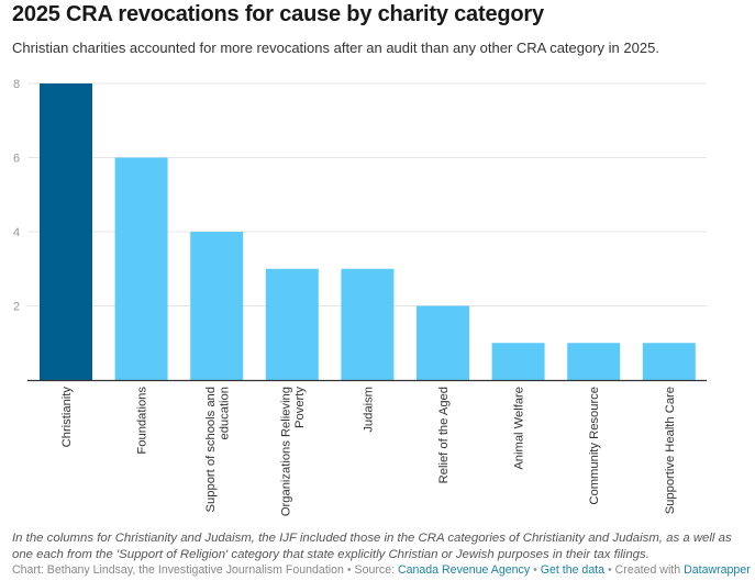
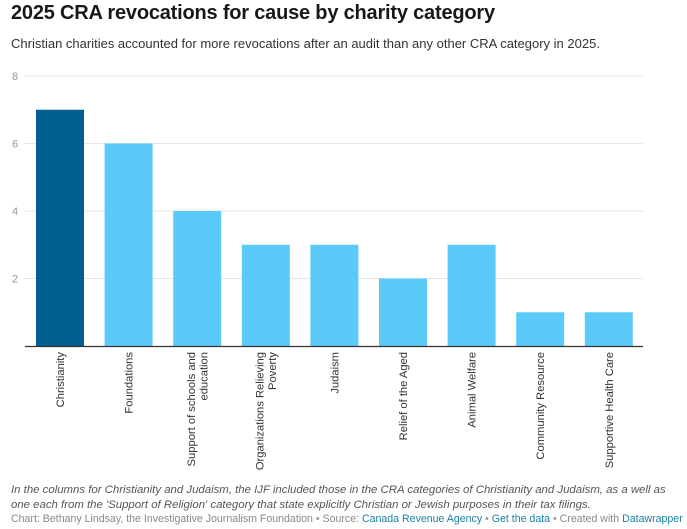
Christianity: 8 -> 7
Animal Welfare: 1 -> 3
